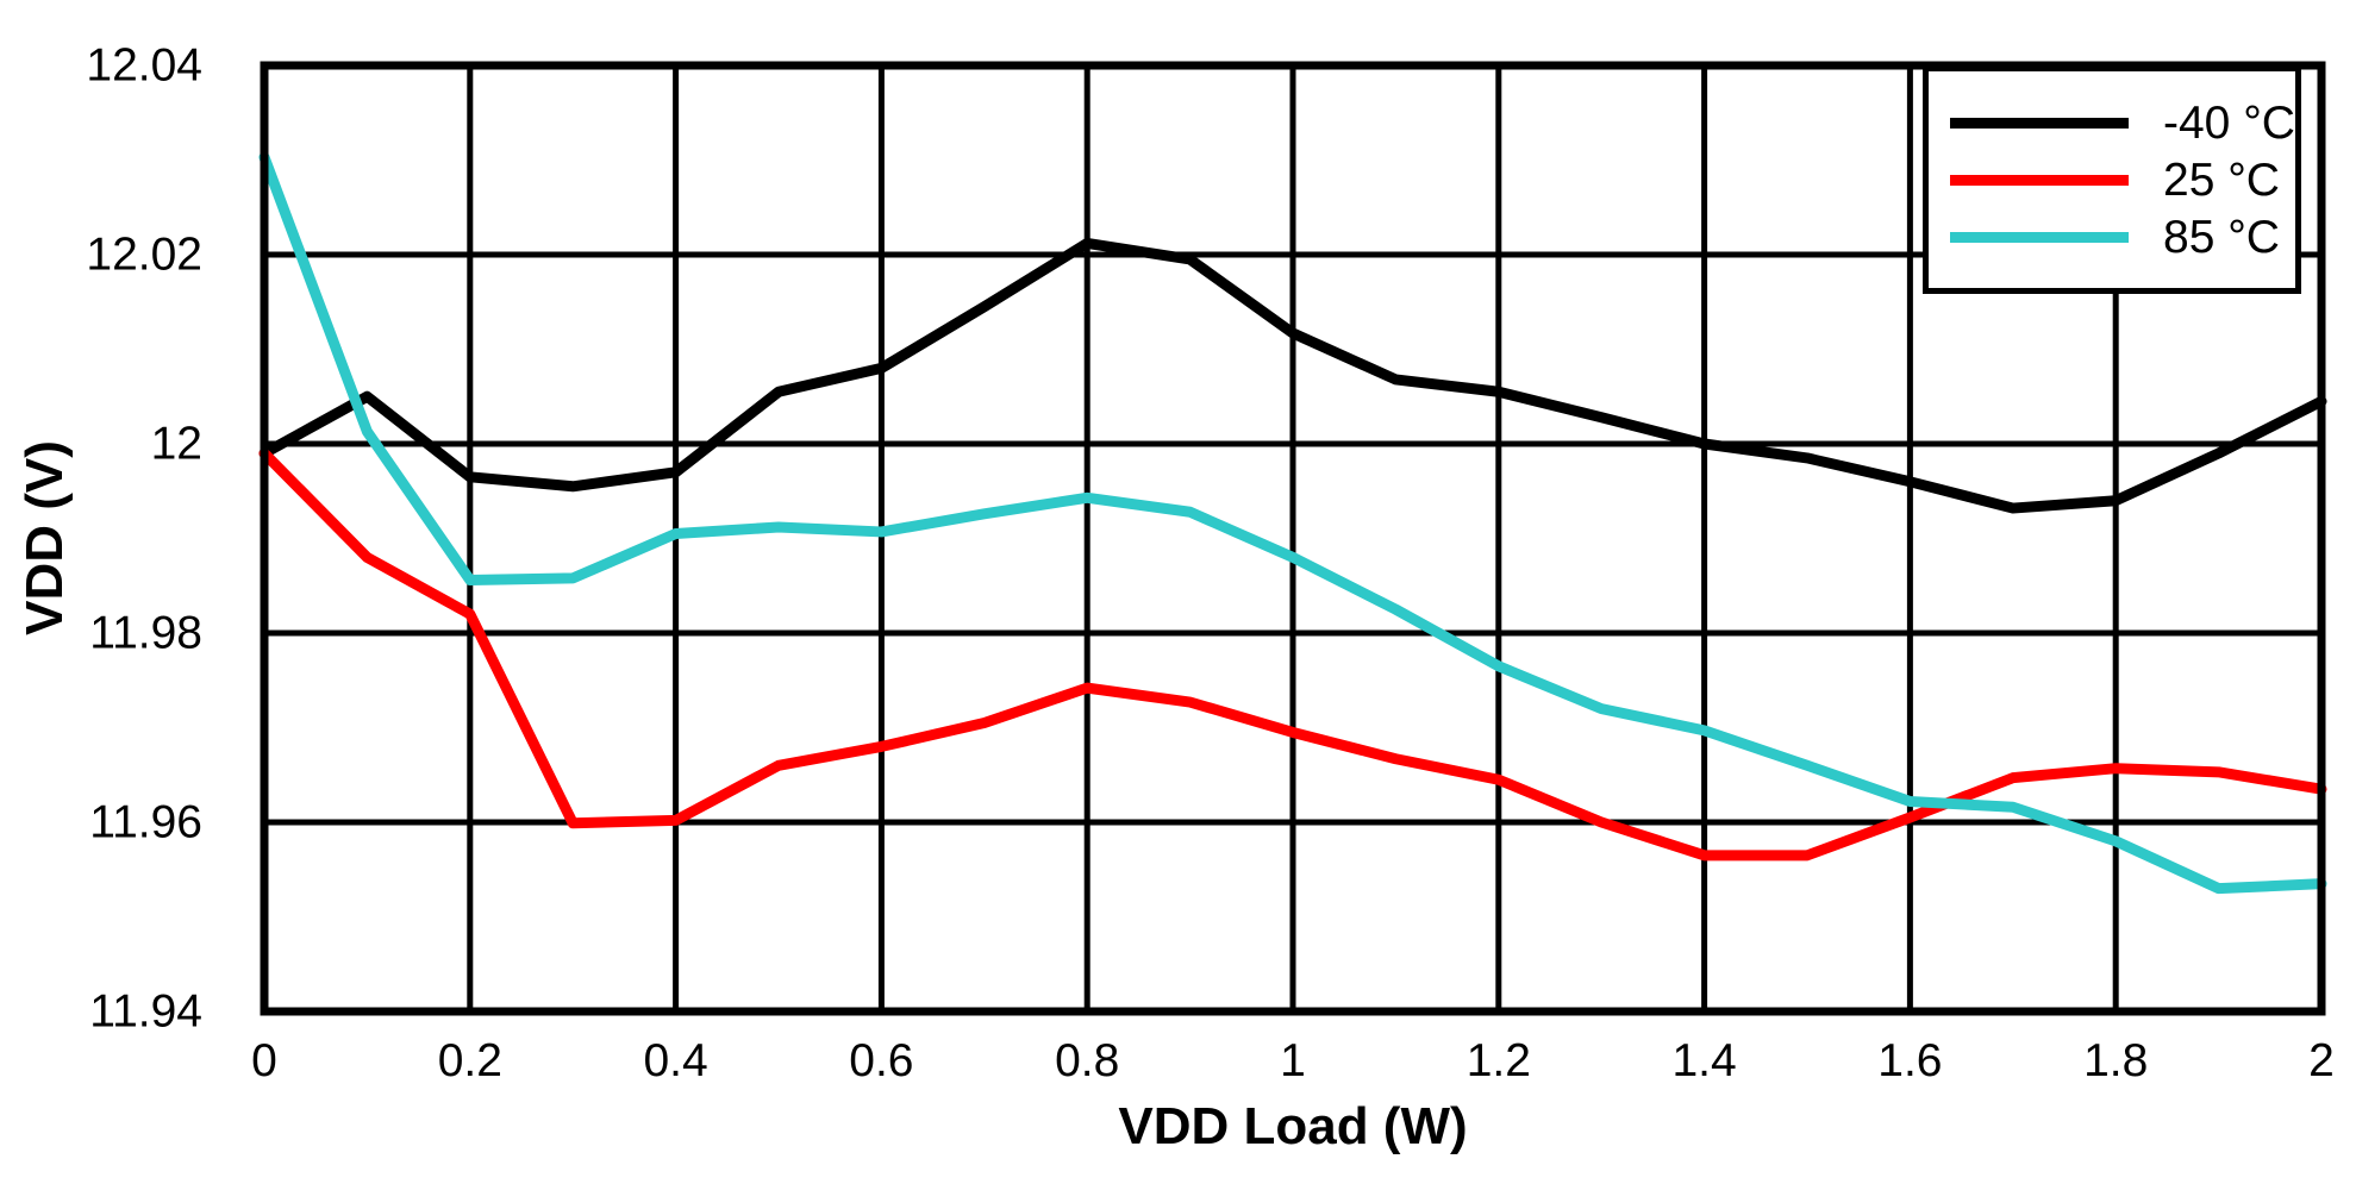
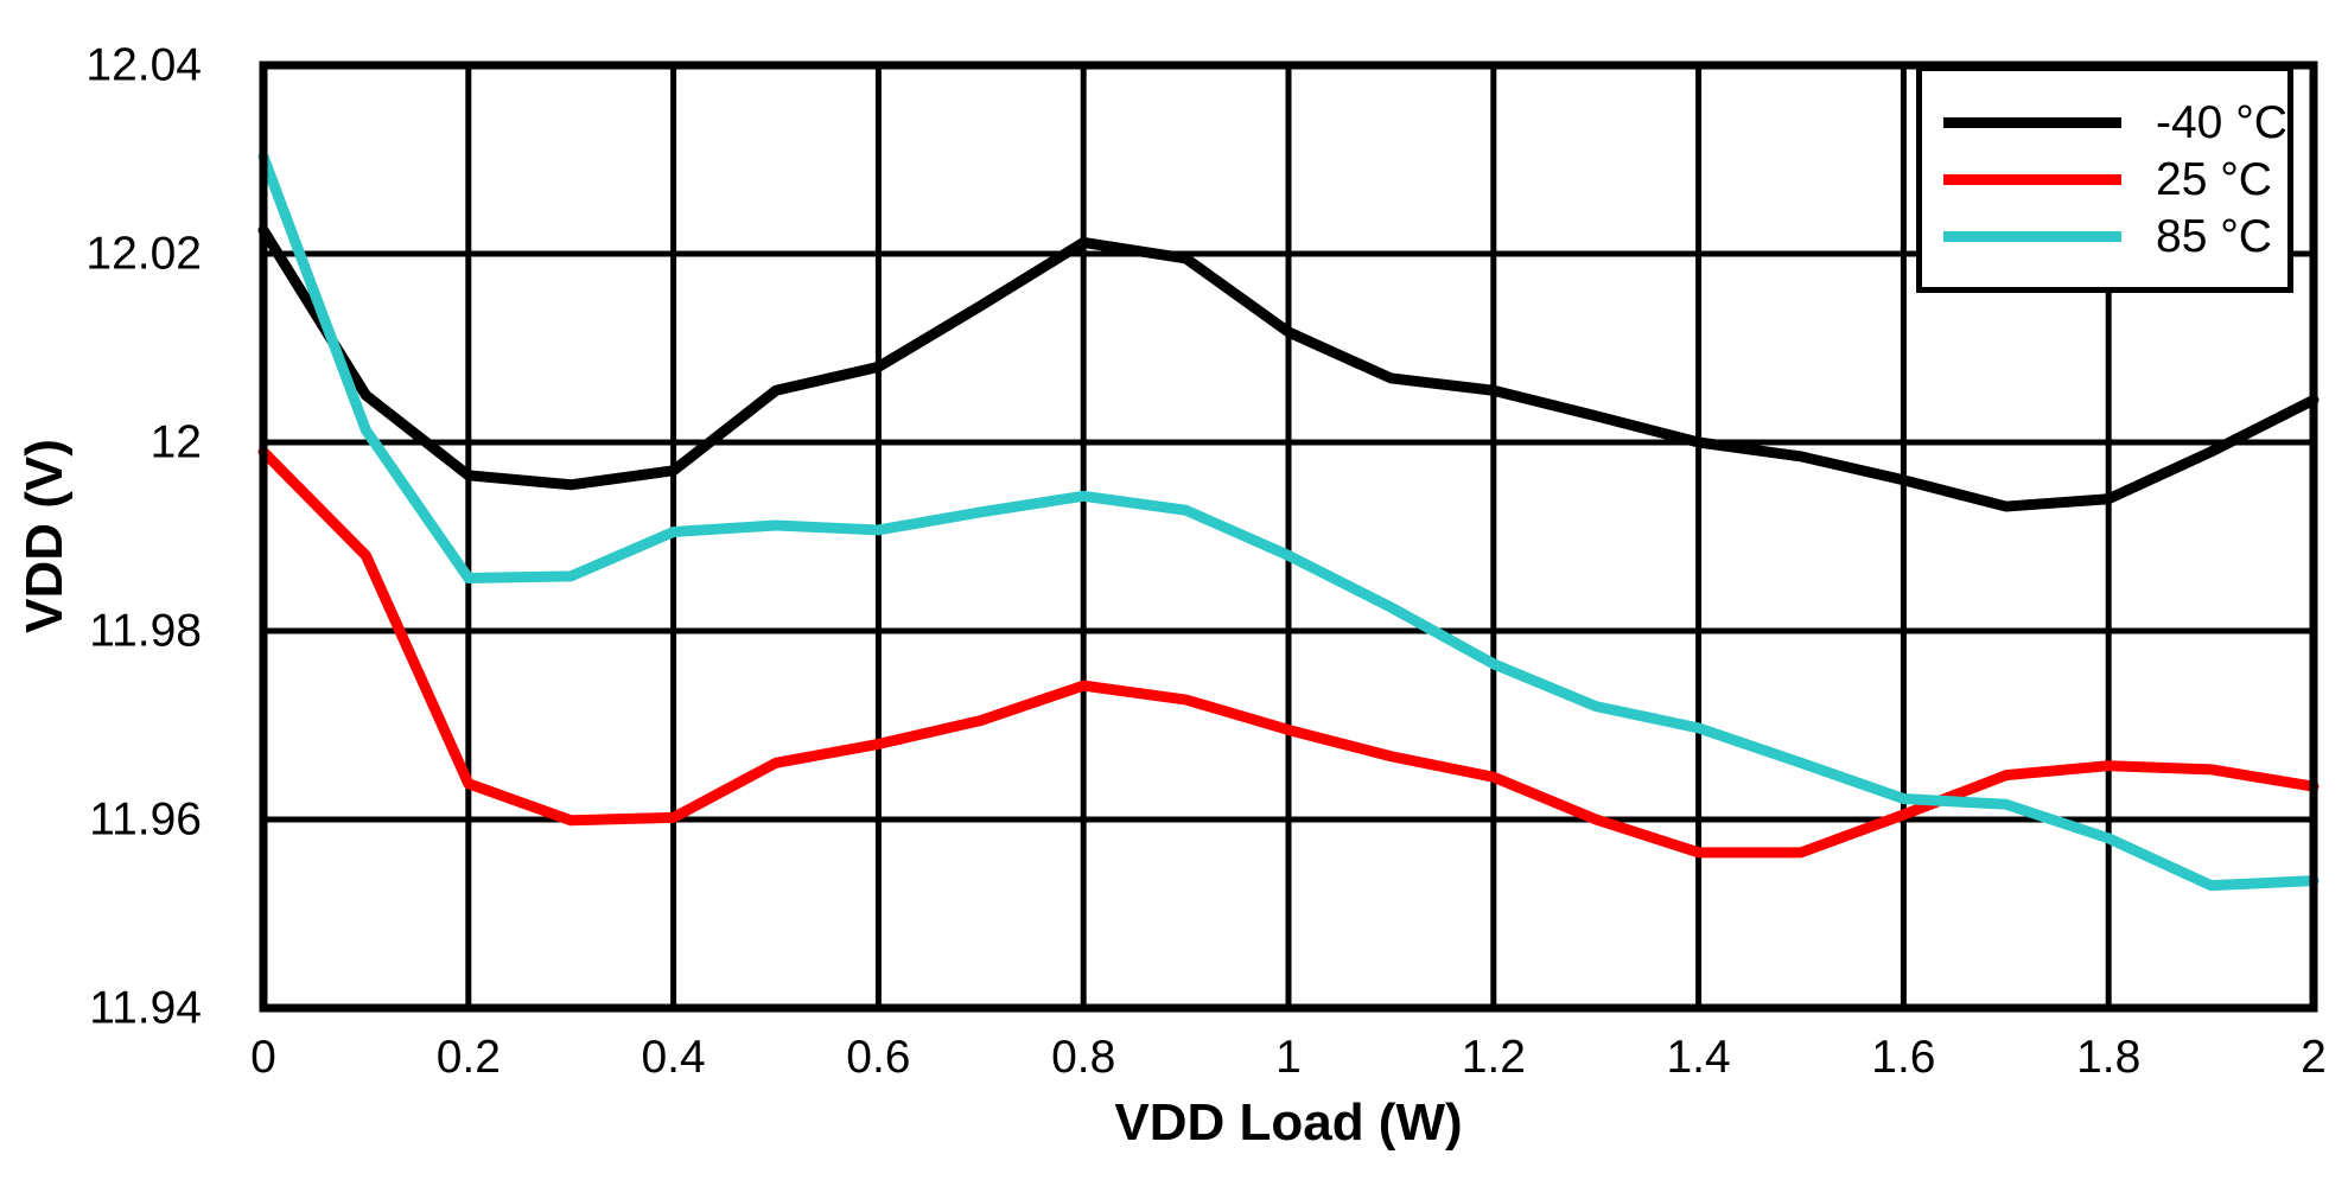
-40 °C/0: 11.999 -> 12.023
25 °C/0.2: 11.982 -> 11.964
